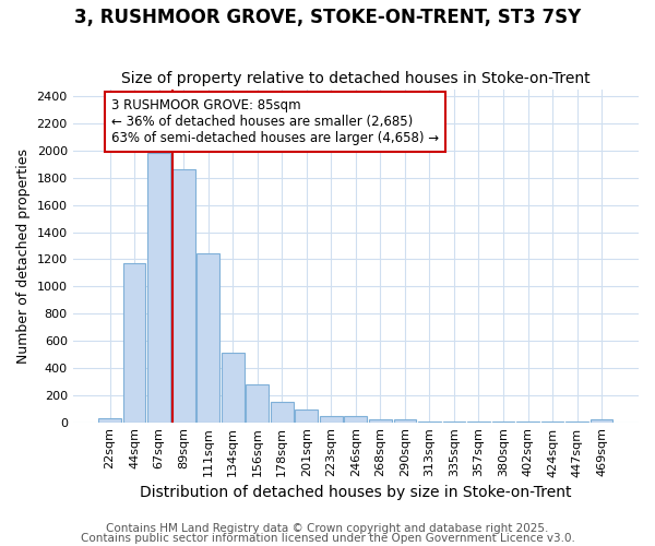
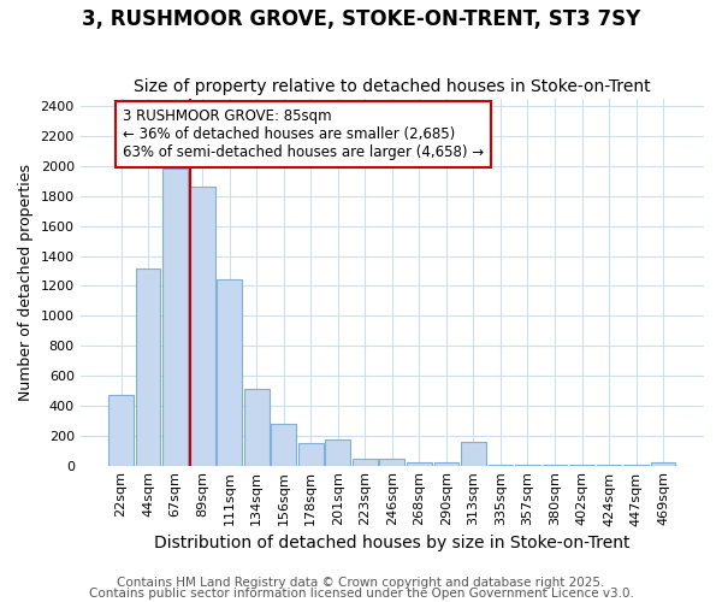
22sqm: 20 -> 470
44sqm: 1170 -> 1320
201sqm: 90 -> 170
313sqm: 0 -> 160
